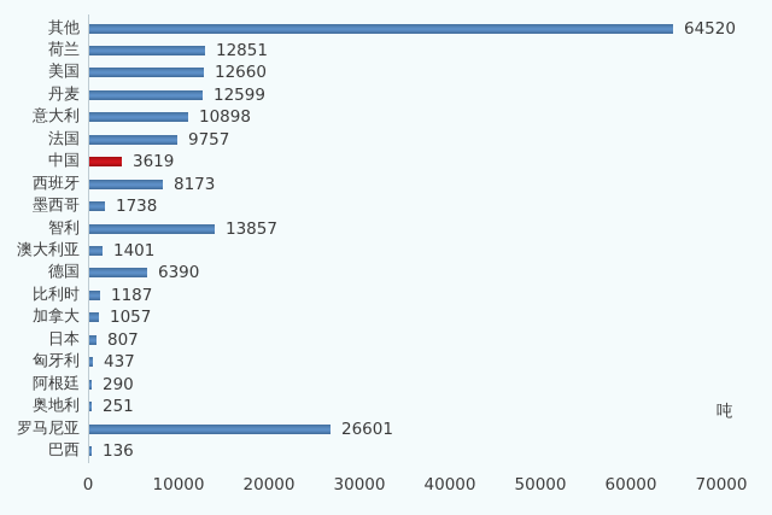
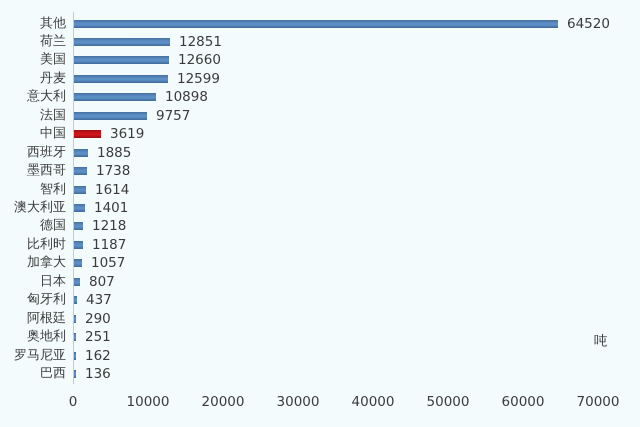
西班牙: 8173 -> 1885
智利: 13857 -> 1614
德国: 6390 -> 1218
罗马尼亚: 26601 -> 162
